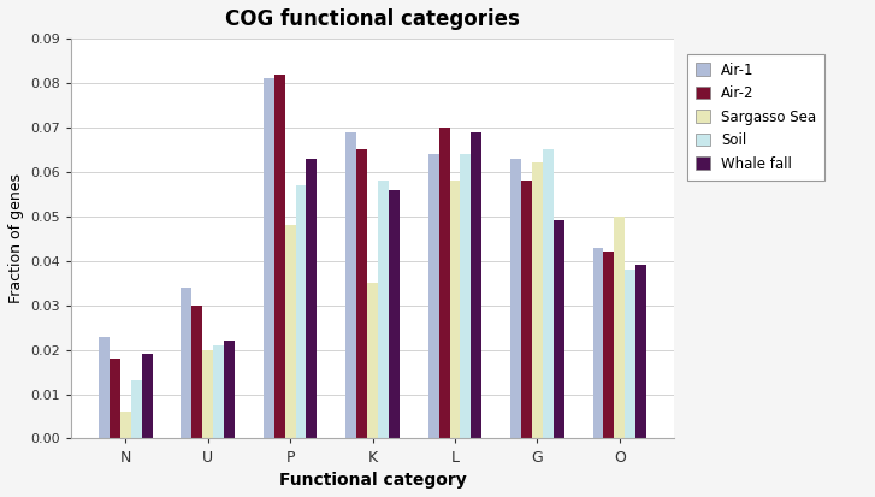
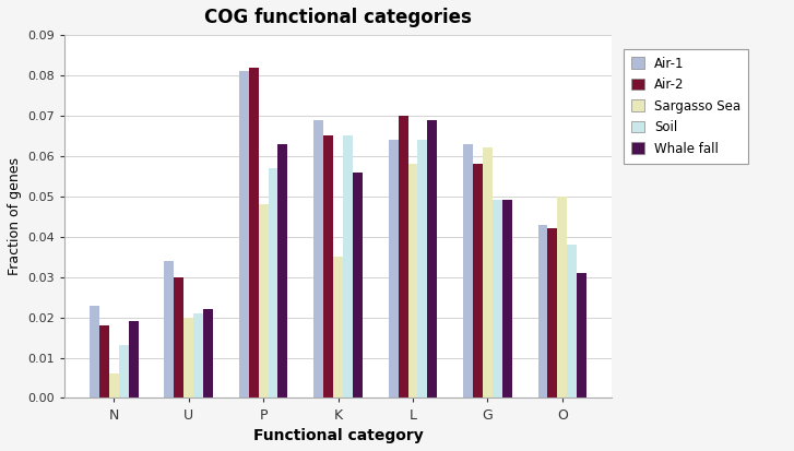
Soil/K: 0.058 -> 0.065
Soil/G: 0.065 -> 0.049
Whale fall/O: 0.039 -> 0.031
